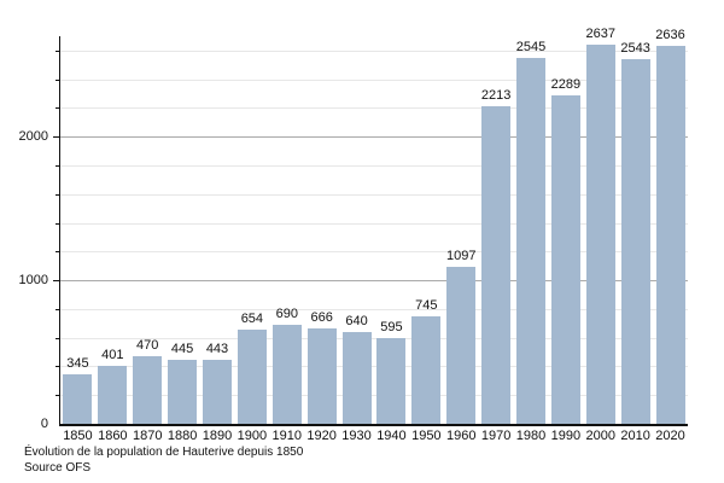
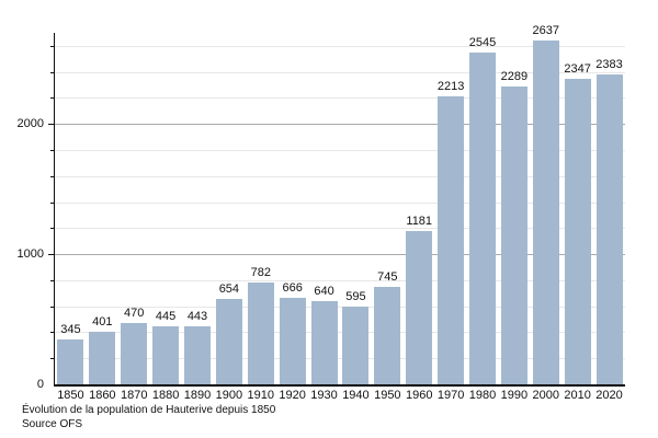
1910: 690 -> 782
1960: 1097 -> 1181
2010: 2543 -> 2347
2020: 2636 -> 2383
